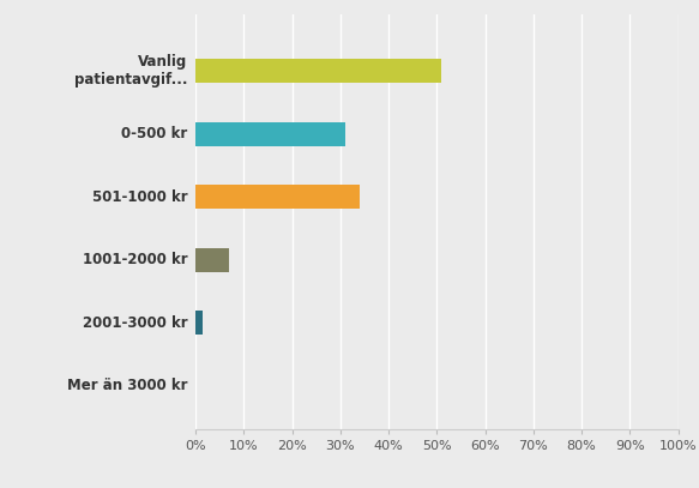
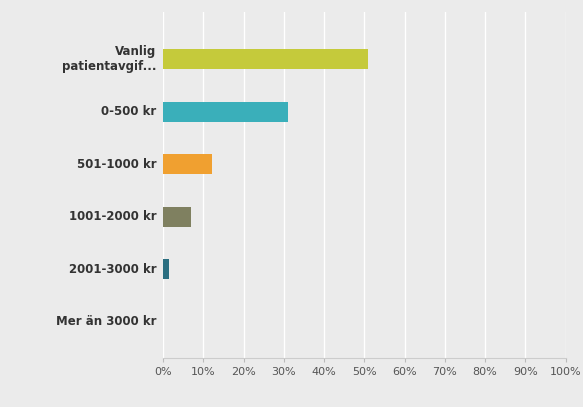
501-1000 kr: 34.0% -> 12.0%
